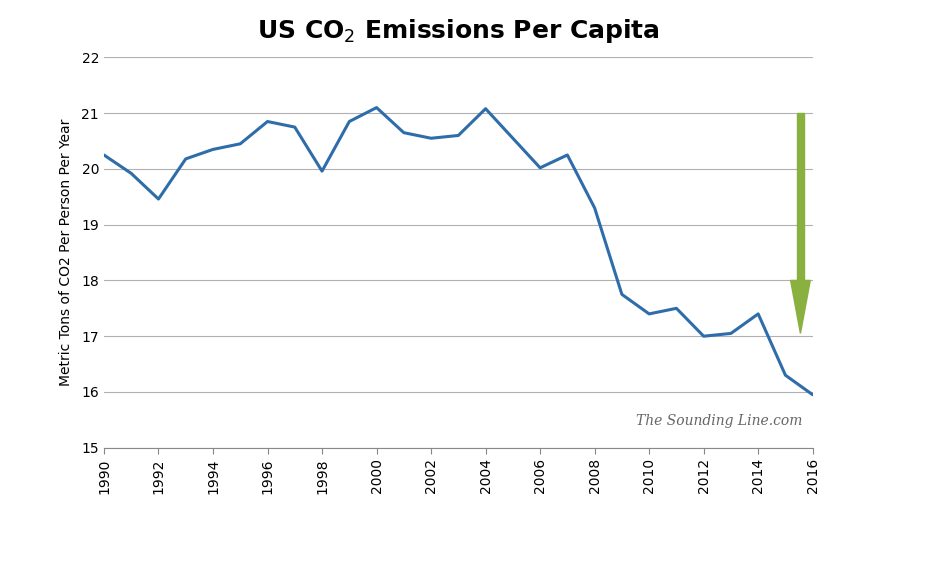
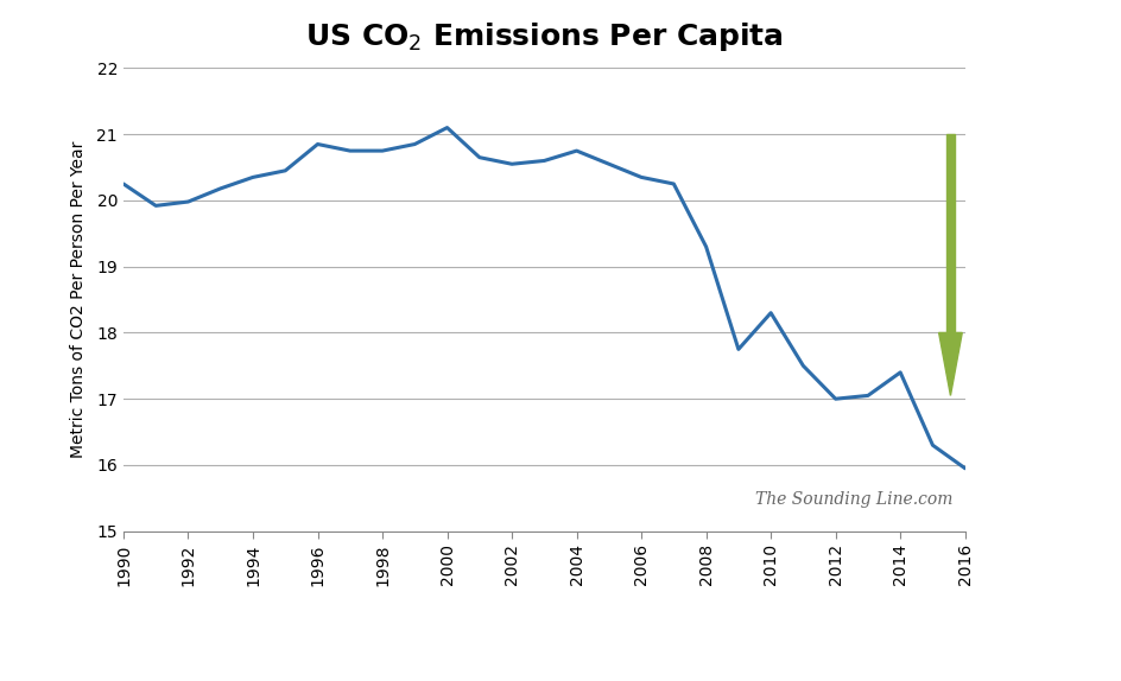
1992: 19.46 -> 19.98
1998: 19.96 -> 20.75
2004: 21.08 -> 20.75
2006: 20.02 -> 20.35
2010: 17.40 -> 18.30
